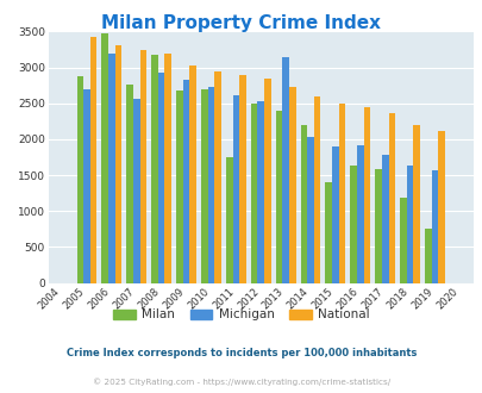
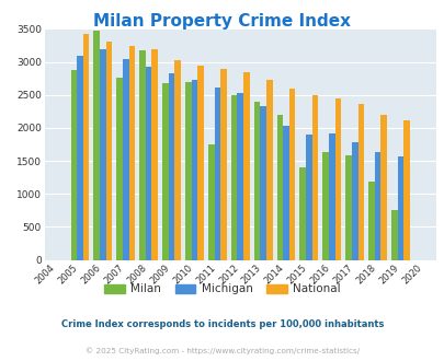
Michigan/2005: 2700 -> 3090
Michigan/2007: 2560 -> 3040
Michigan/2013: 3140 -> 2330
